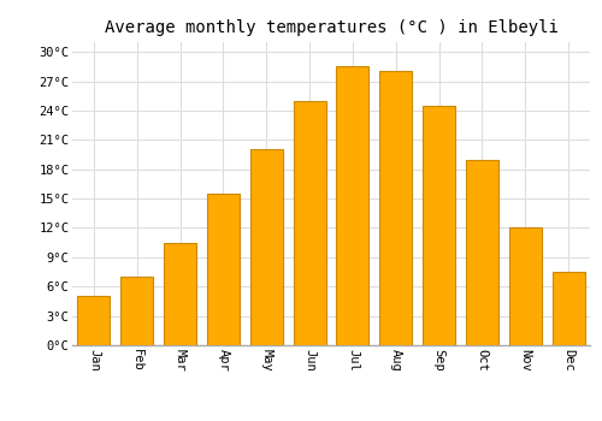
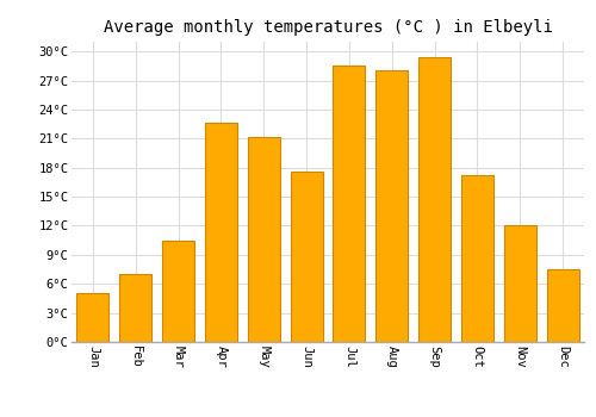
Apr: 15.5°C -> 22.6°C
May: 20.0°C -> 21.2°C
Jun: 25.0°C -> 17.6°C
Sep: 24.5°C -> 29.4°C
Oct: 19.0°C -> 17.2°C
